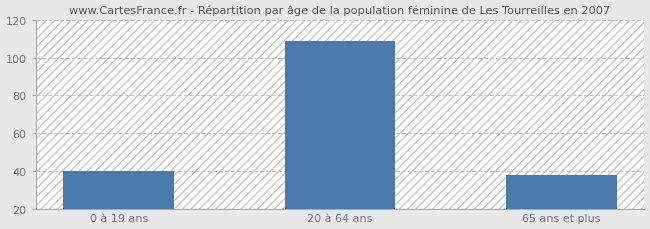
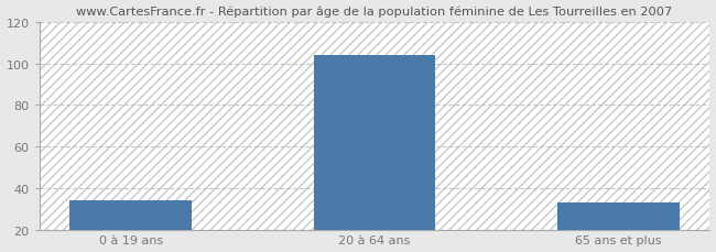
0 à 19 ans: 40 -> 34
20 à 64 ans: 109 -> 104
65 ans et plus: 38 -> 33
